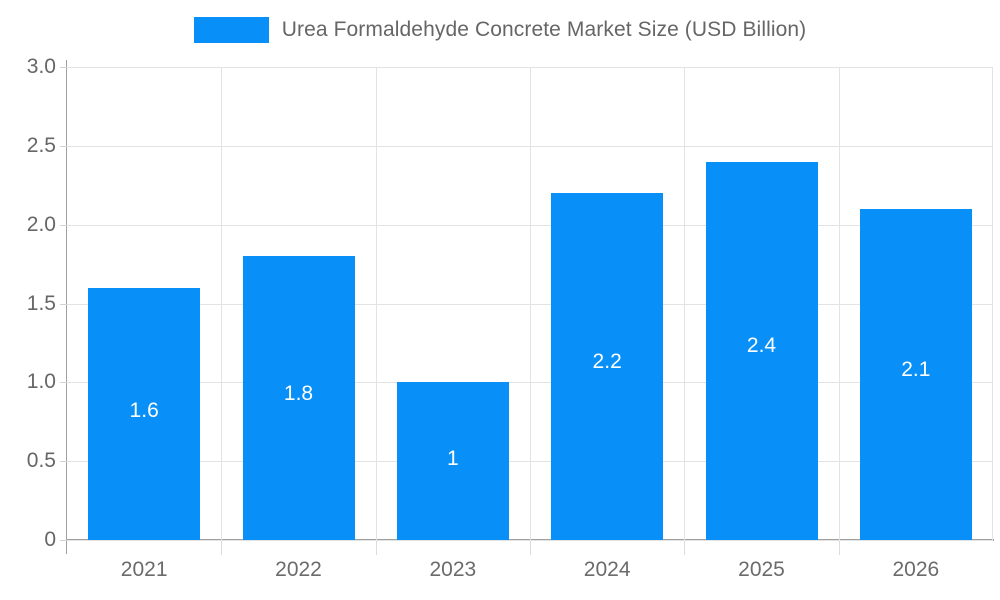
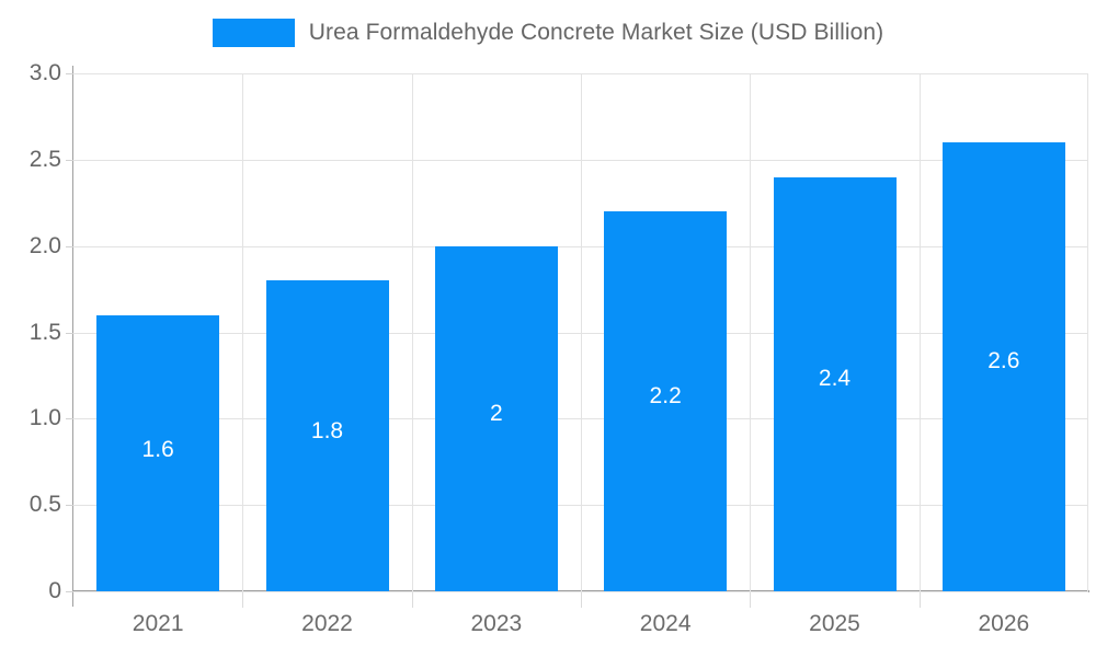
2023: 1 -> 2
2026: 2.1 -> 2.6
